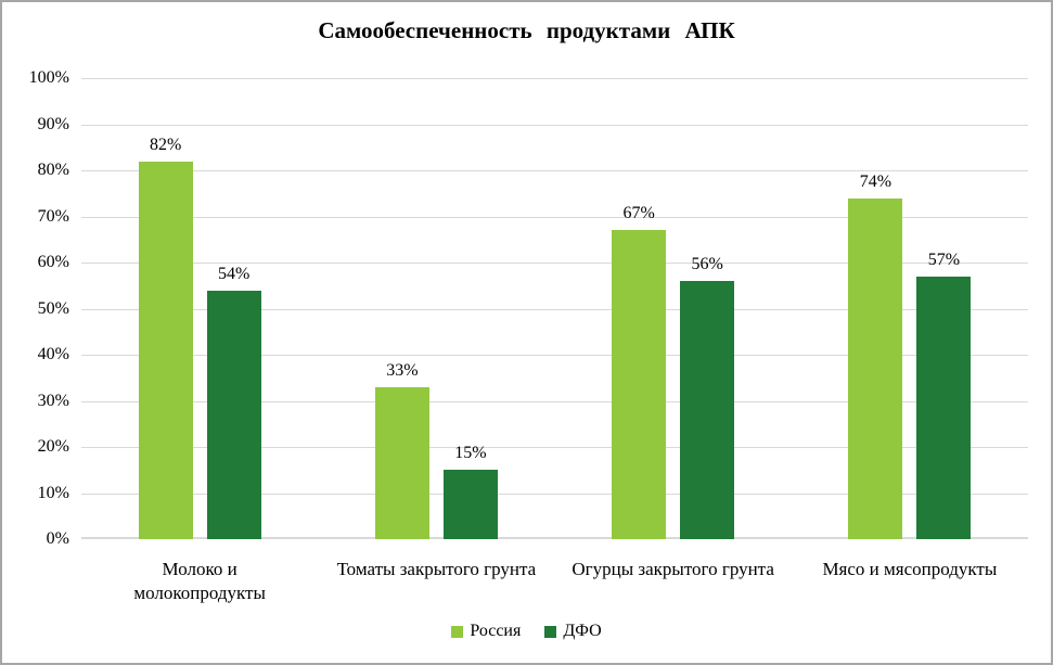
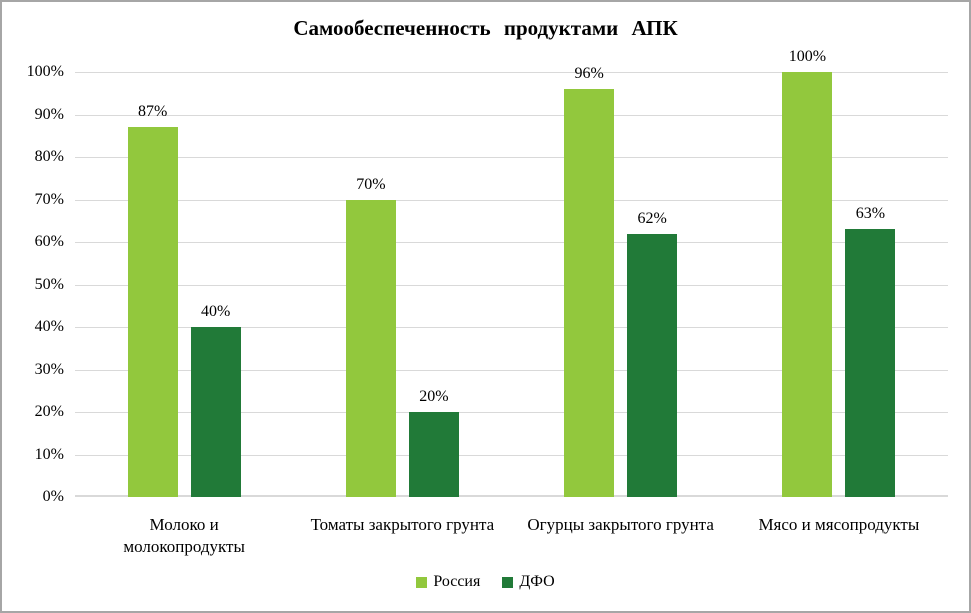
Россия/Молоко и молокопродукты: 82% -> 87%
ДФО/Молоко и молокопродукты: 54% -> 40%
Россия/Томаты закрытого грунта: 33% -> 70%
ДФО/Томаты закрытого грунта: 15% -> 20%
Россия/Огурцы закрытого грунта: 67% -> 96%
ДФО/Огурцы закрытого грунта: 56% -> 62%
Россия/Мясо и мясопродукты: 74% -> 100%
ДФО/Мясо и мясопродукты: 57% -> 63%
